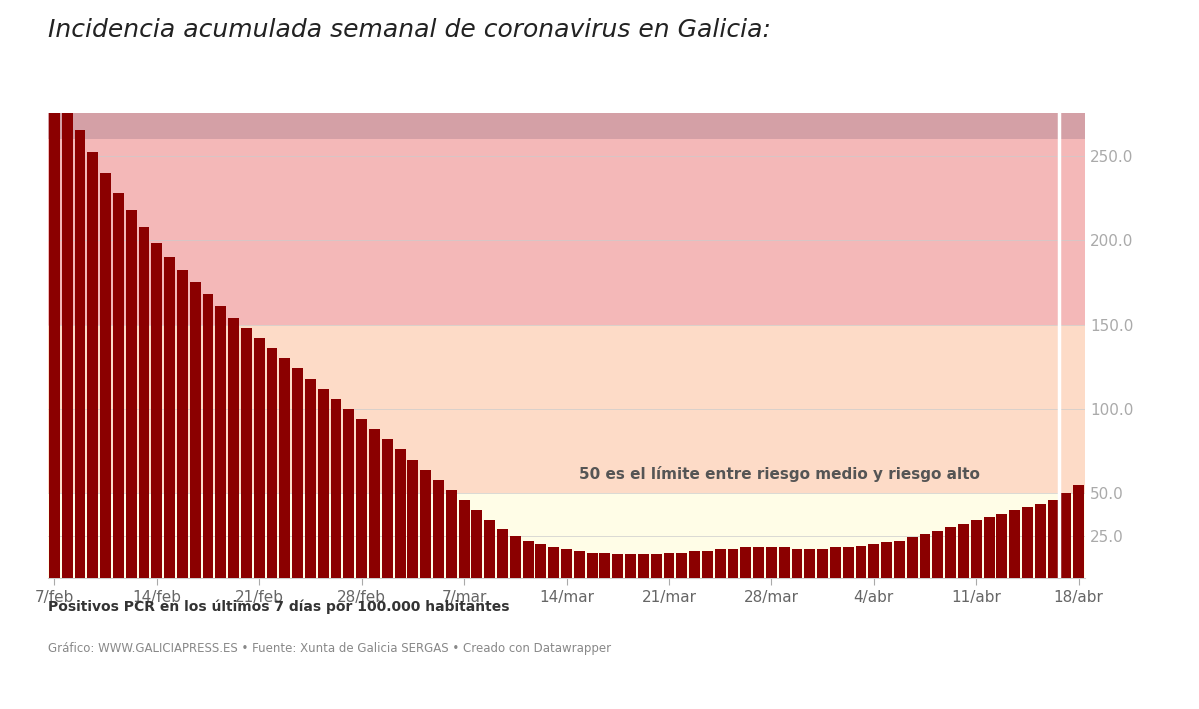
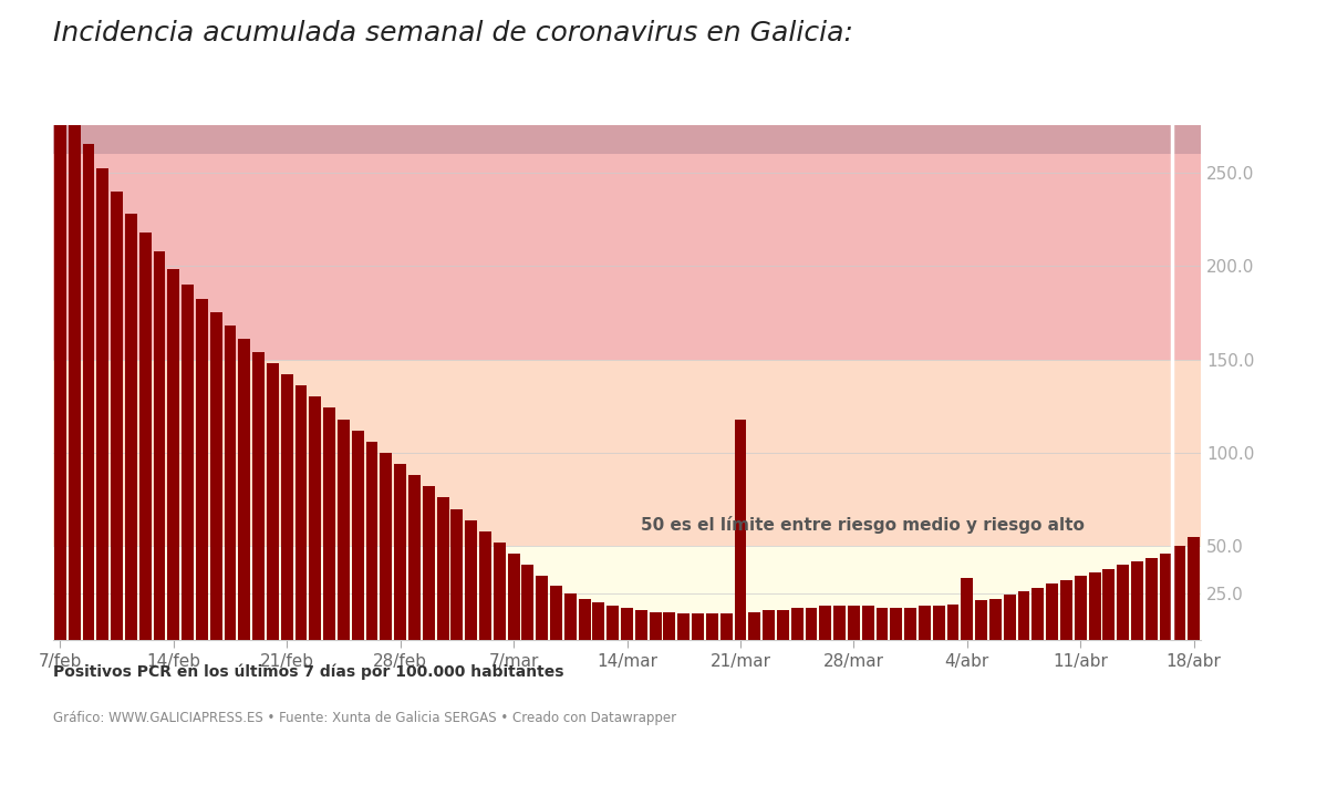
21/mar: 15 -> 118
4/abr: 20 -> 33
